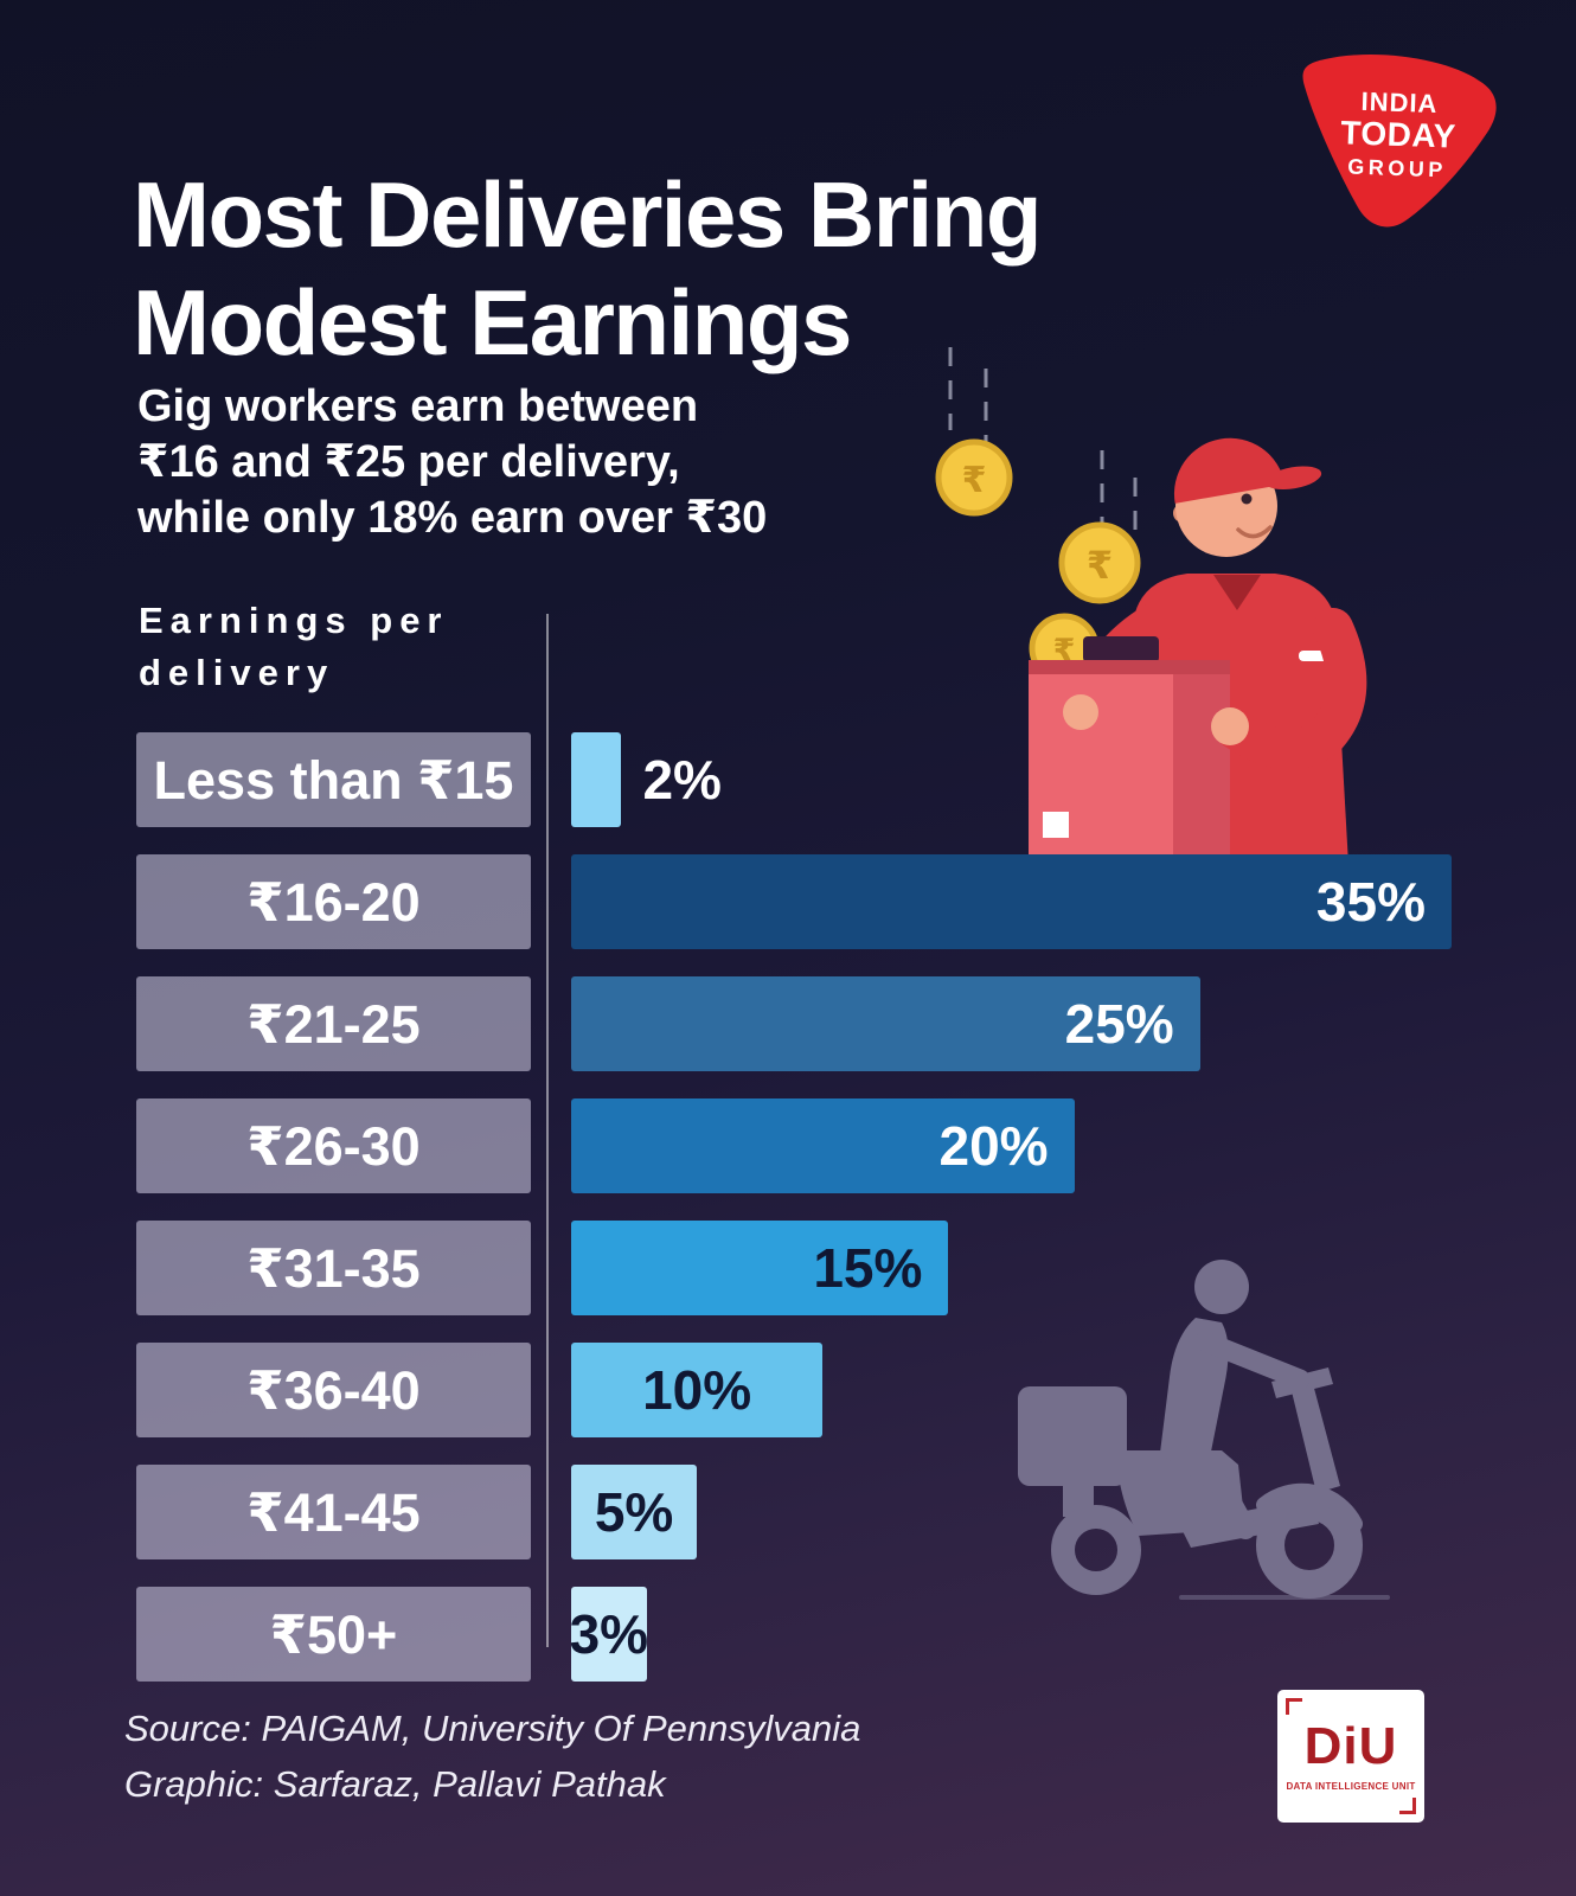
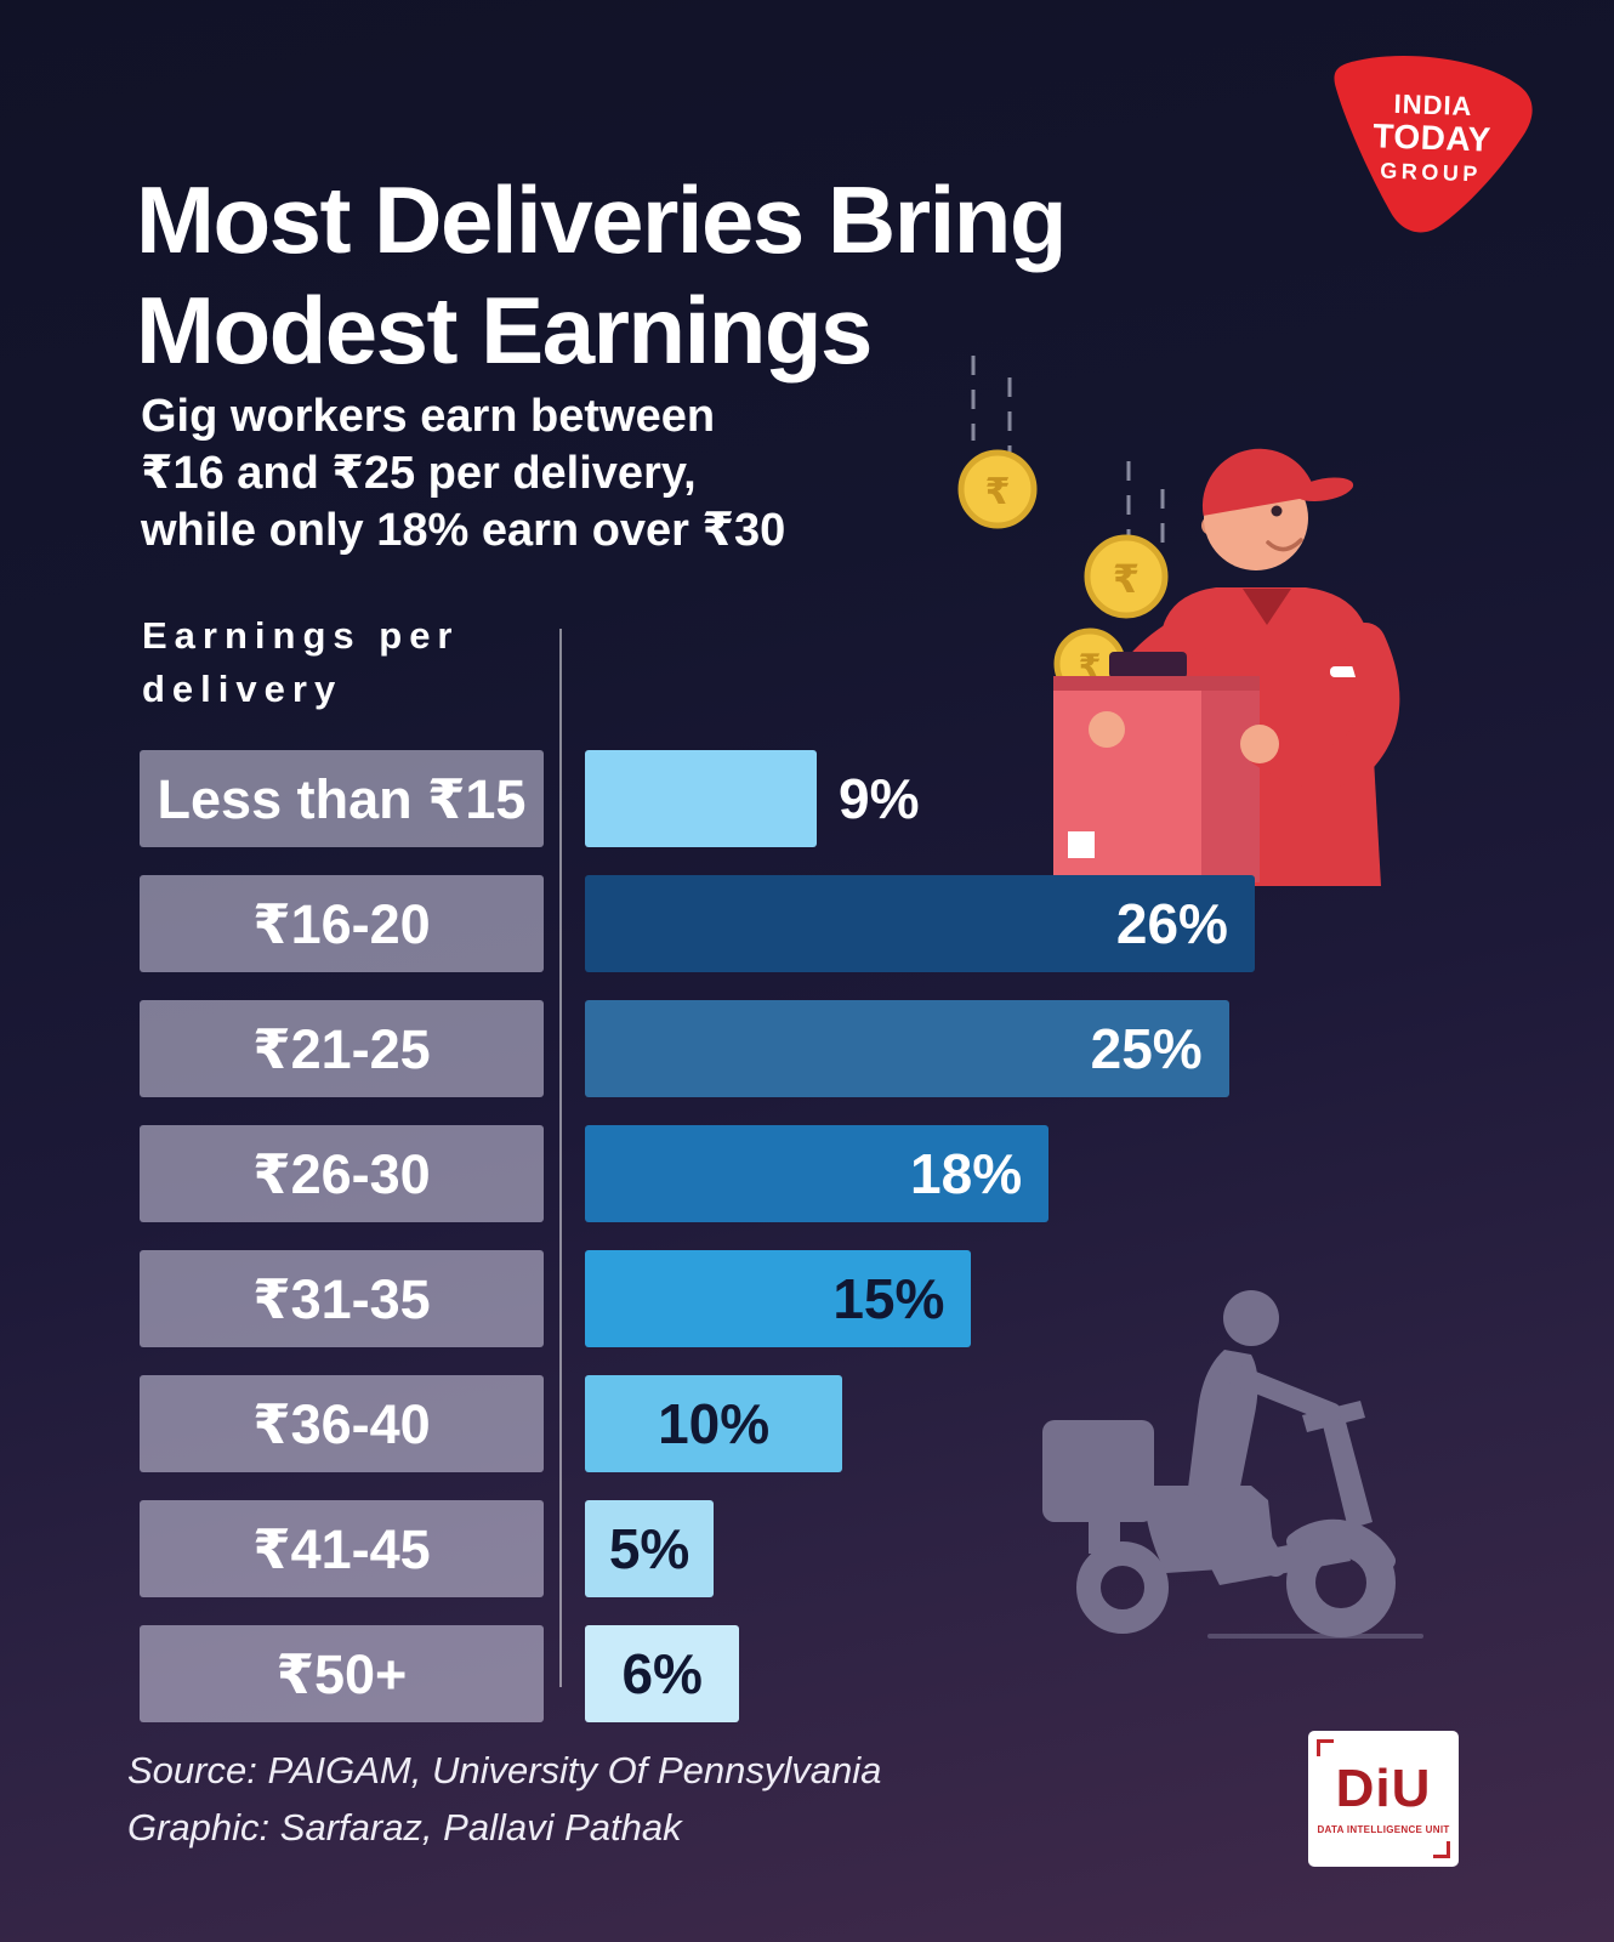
Less than ₹15: 2% -> 9%
₹16-20: 35% -> 26%
₹26-30: 20% -> 18%
₹50+: 3% -> 6%
